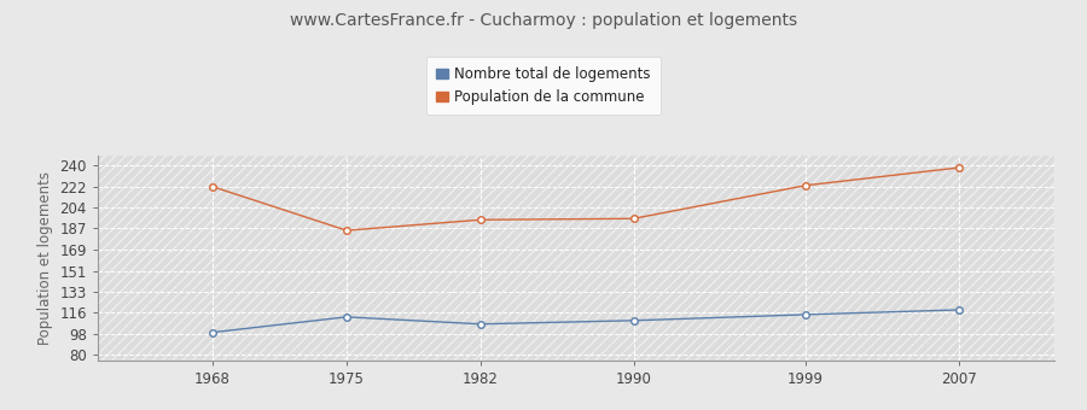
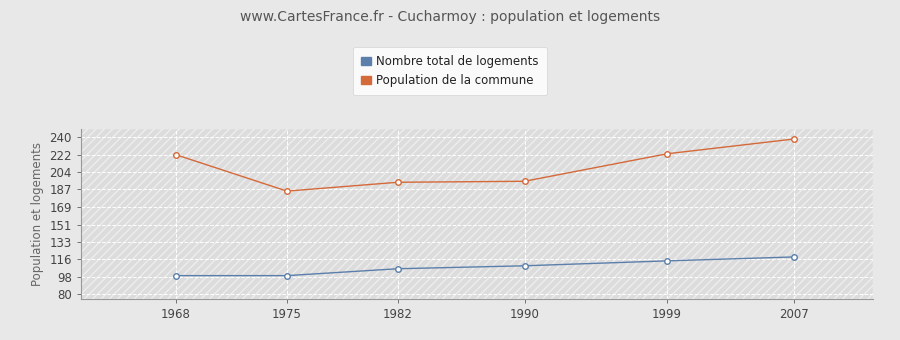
Nombre total de logements/1975: 112 -> 99
